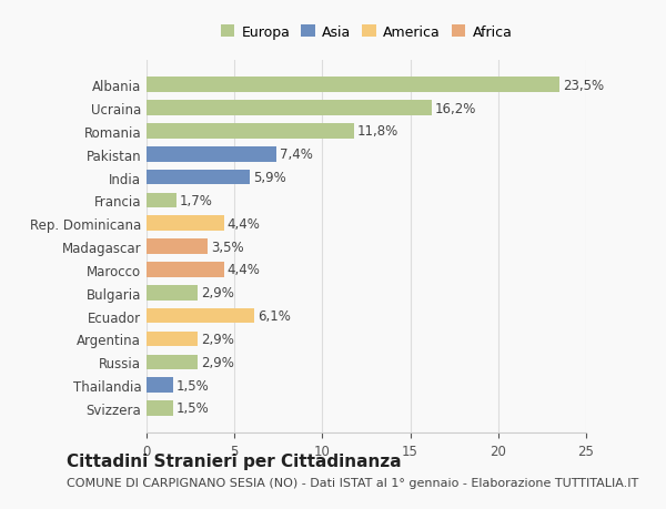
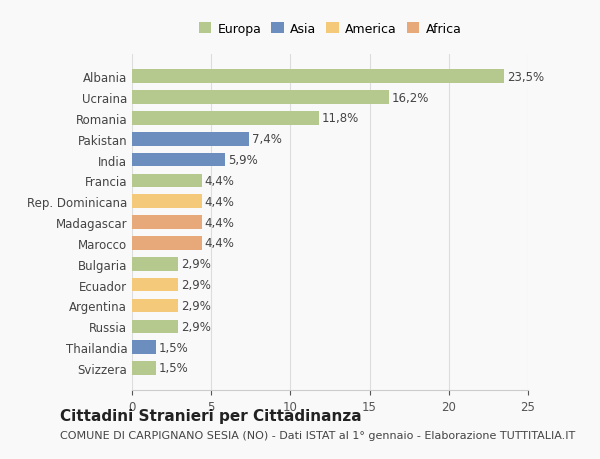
Francia: 1,7% -> 4,4%
Madagascar: 3,5% -> 4,4%
Ecuador: 6,1% -> 2,9%
